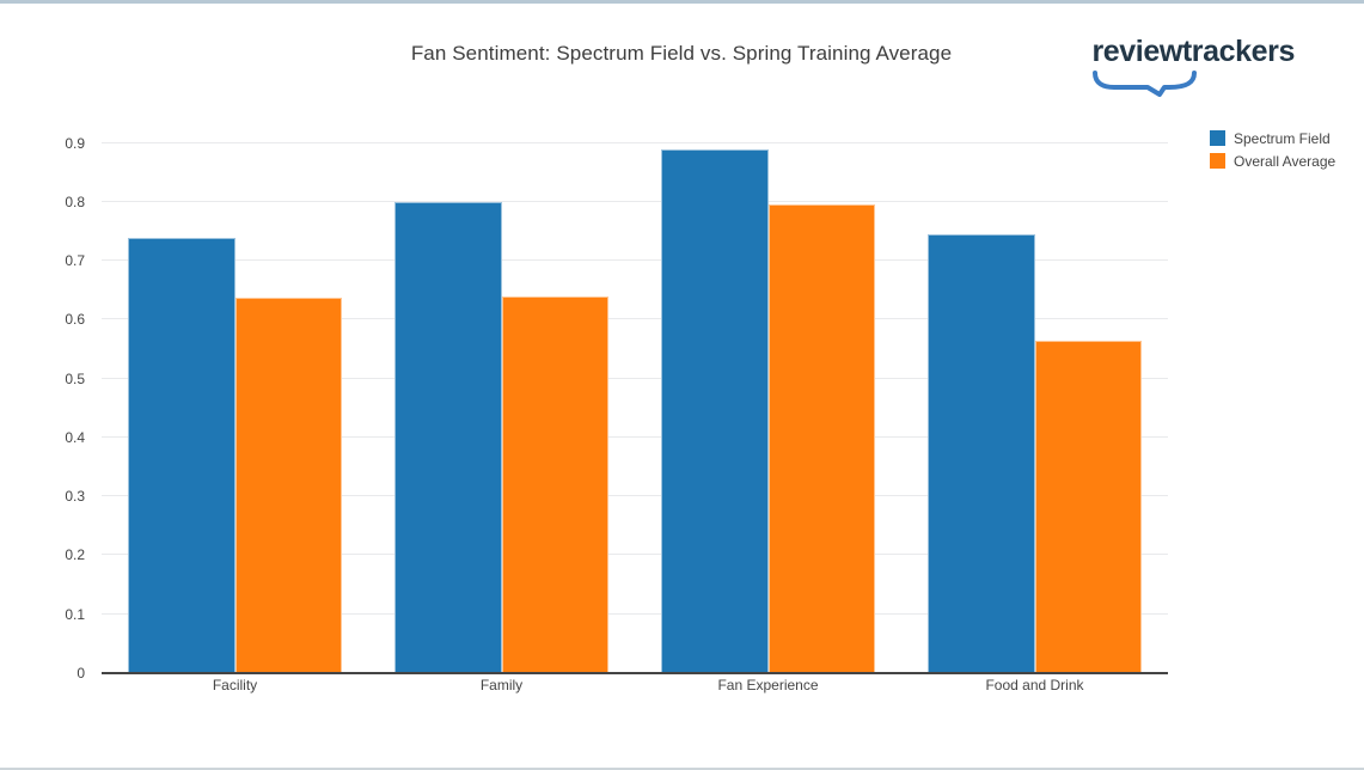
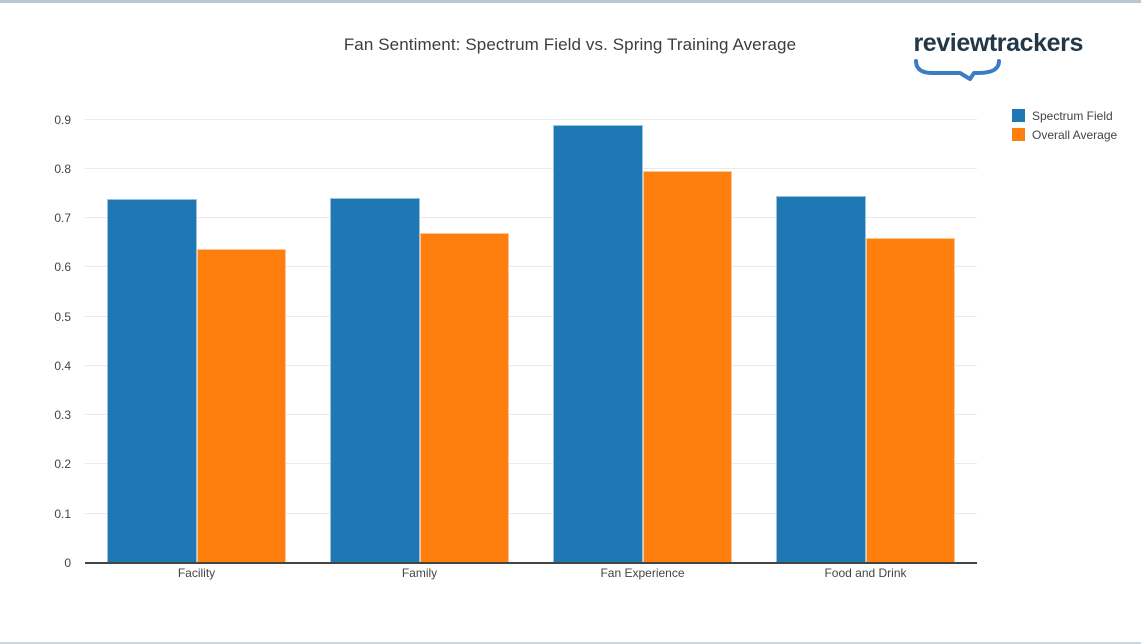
Spectrum Field/Family: 0.80 -> 0.74
Overall Average/Family: 0.64 -> 0.67
Overall Average/Food and Drink: 0.56 -> 0.66
